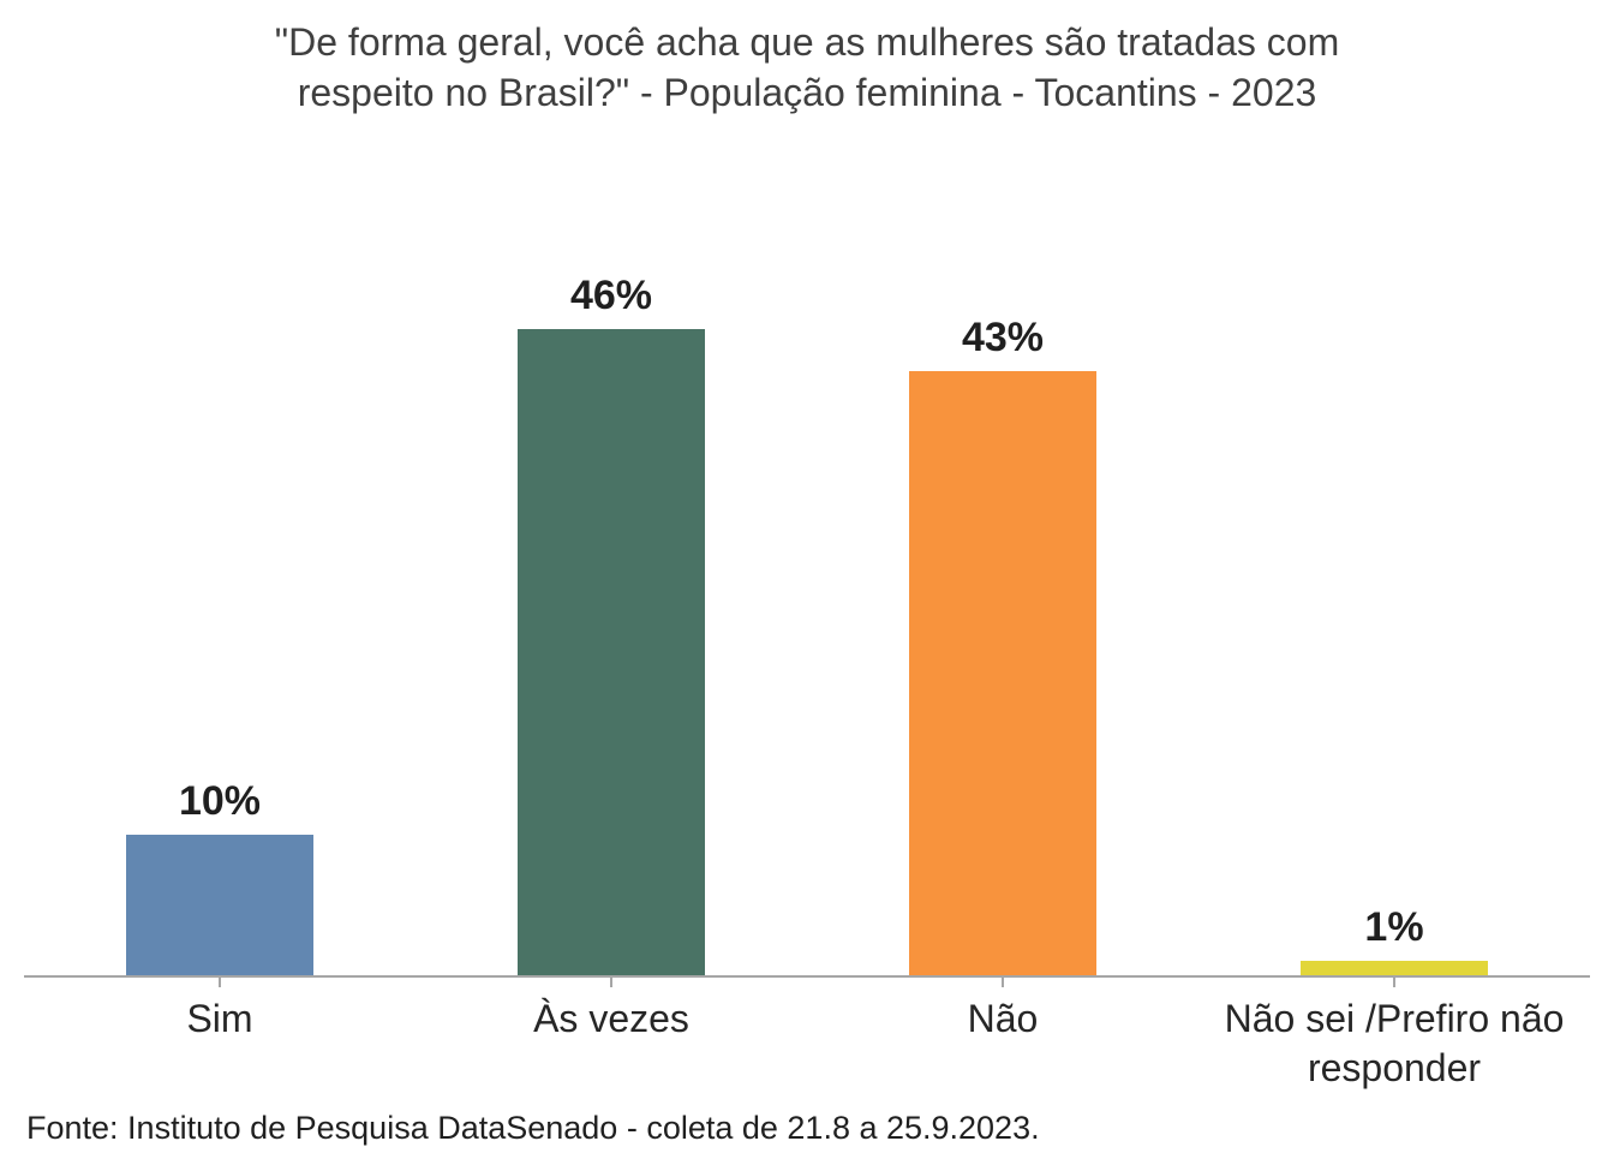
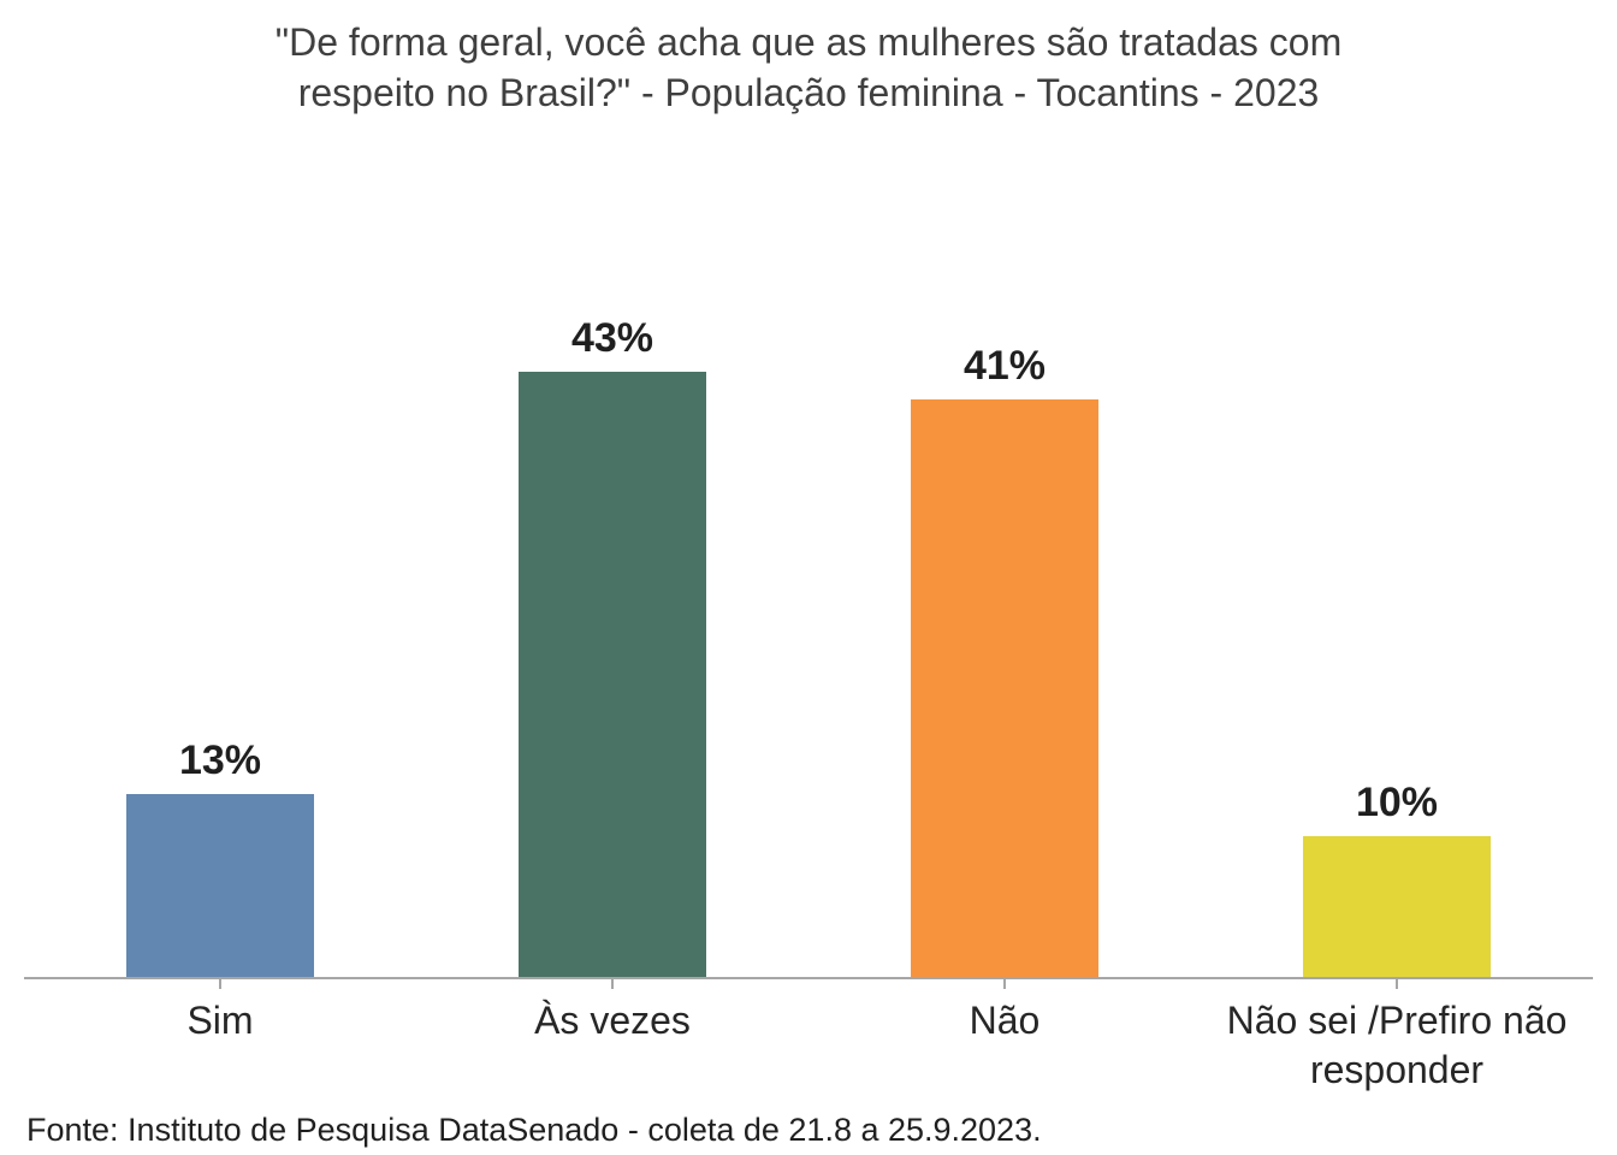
Sim: 10% -> 13%
Às vezes: 46% -> 43%
Não: 43% -> 41%
Não sei /Prefiro não responder: 1% -> 10%
